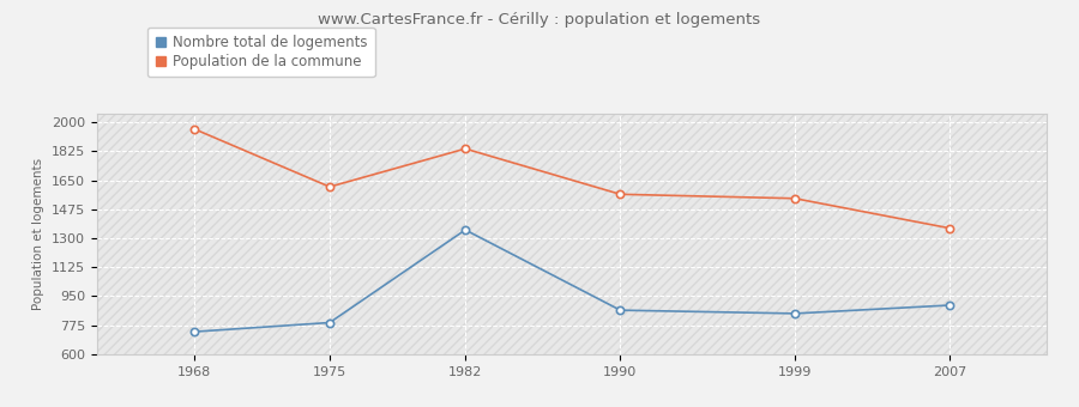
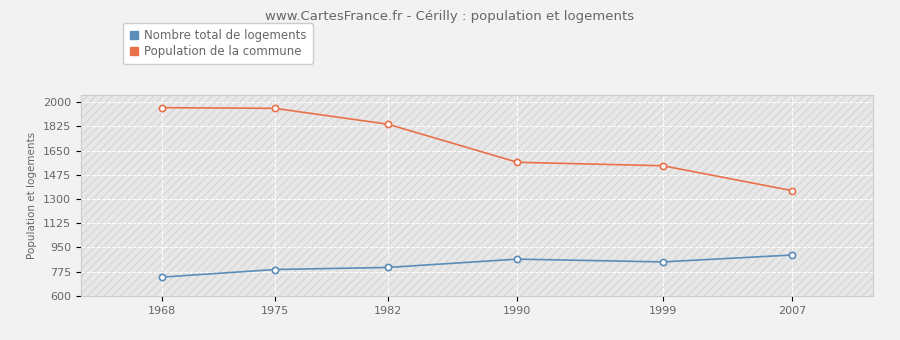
Population de la commune/1975: 1610 -> 1960
Nombre total de logements/1982: 1350 -> 800
